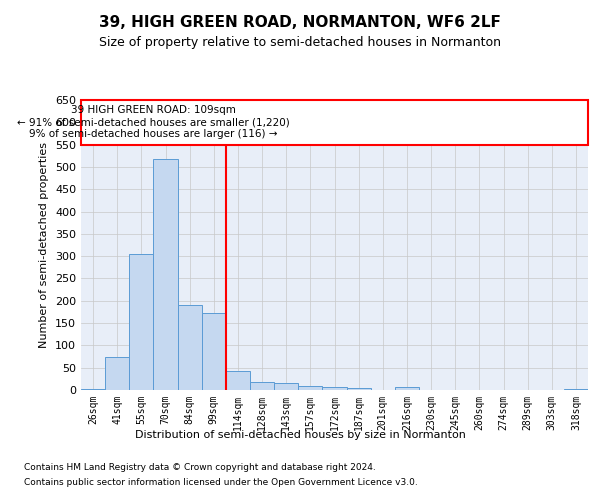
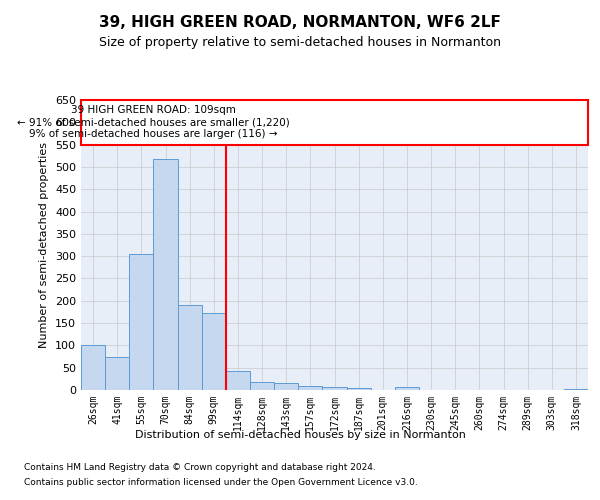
26sqm: 3 -> 100
